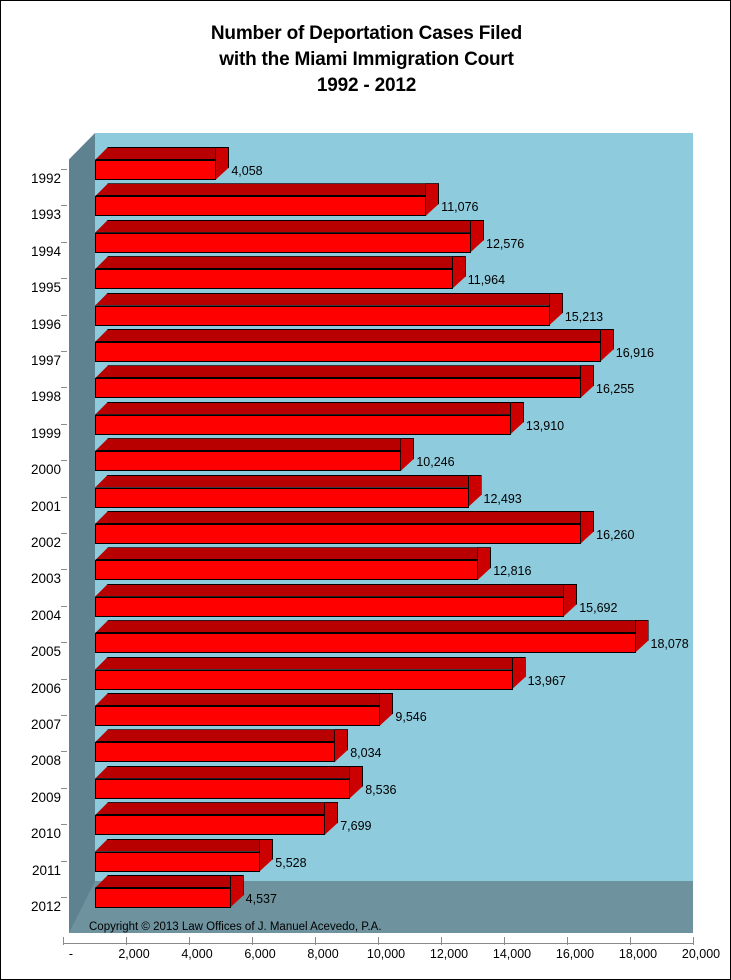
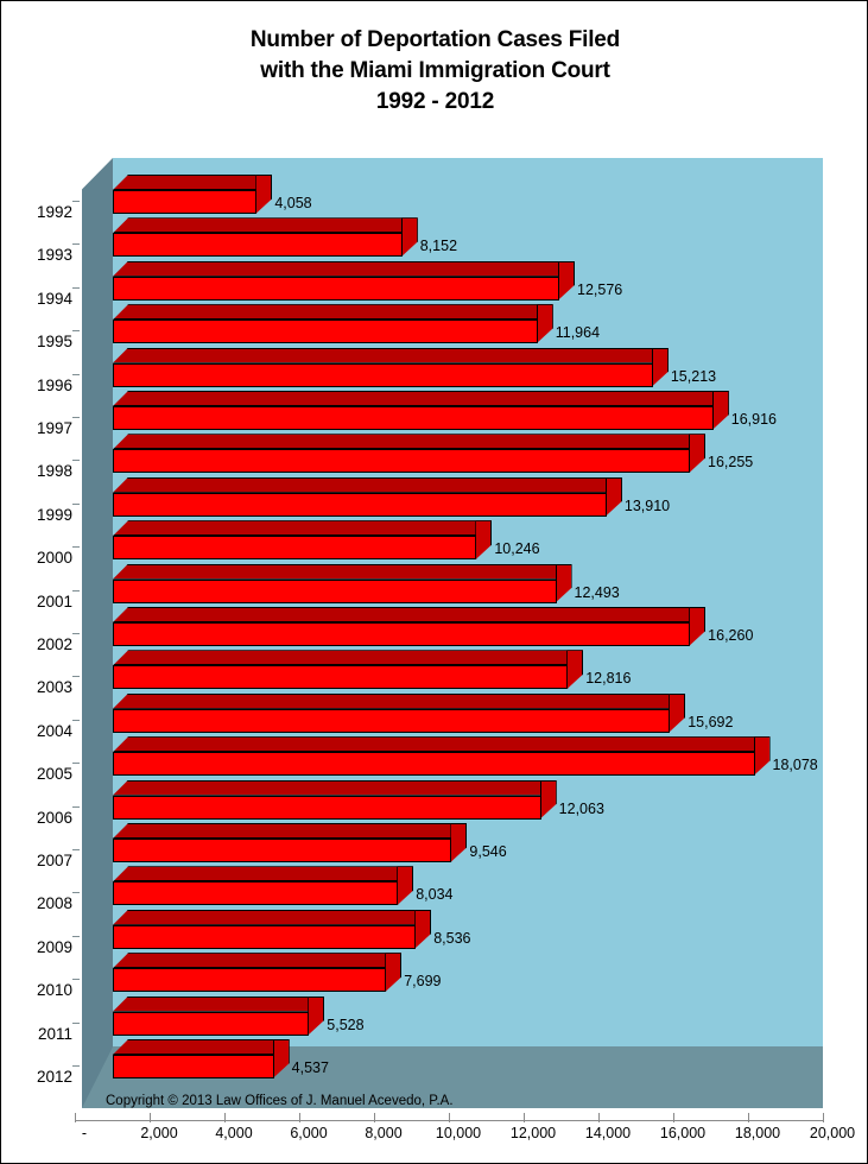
1993: 11,076 -> 8,152
2006: 13,967 -> 12,063
